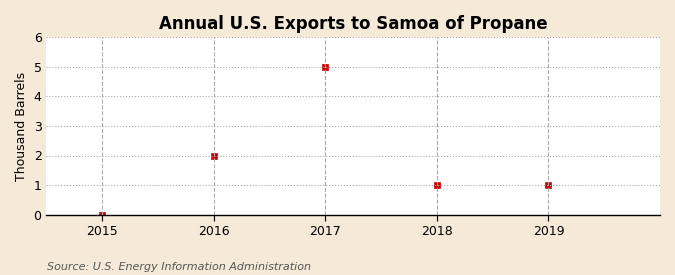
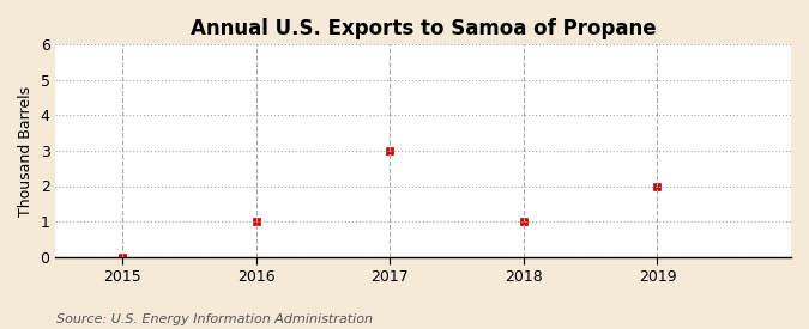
2016: 2 -> 1
2017: 5 -> 3
2019: 1 -> 2
